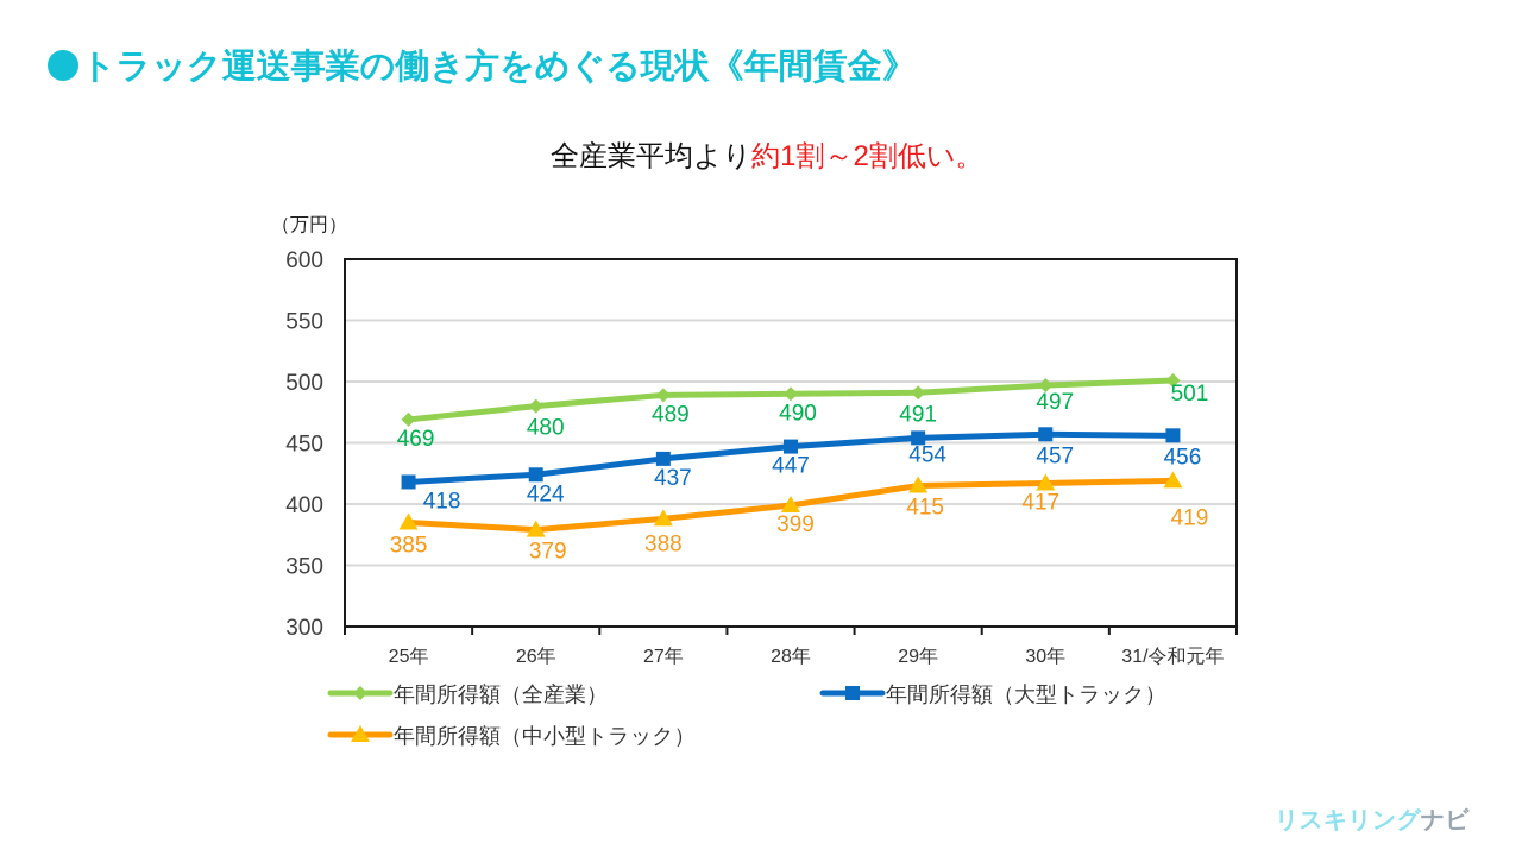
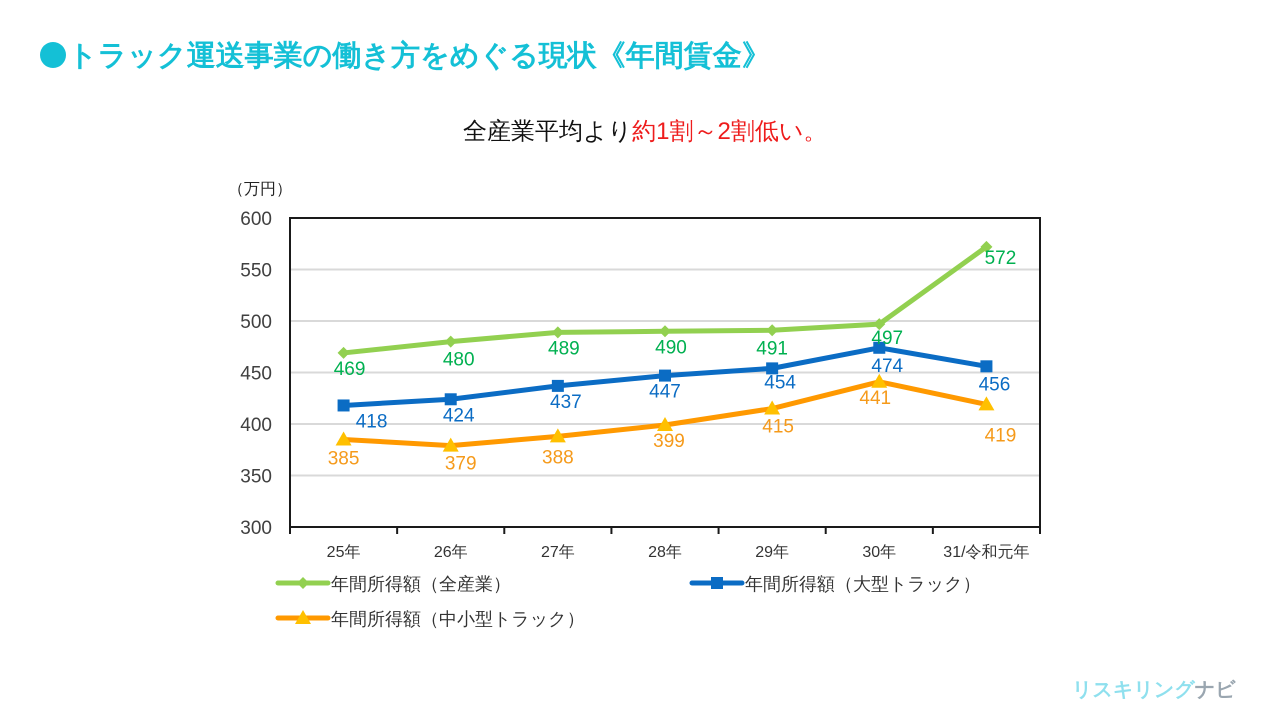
年間所得額（大型トラック）/30年: 457 -> 474
年間所得額（中小型トラック）/30年: 417 -> 441
年間所得額（全産業）/31/令和元年: 501 -> 572
